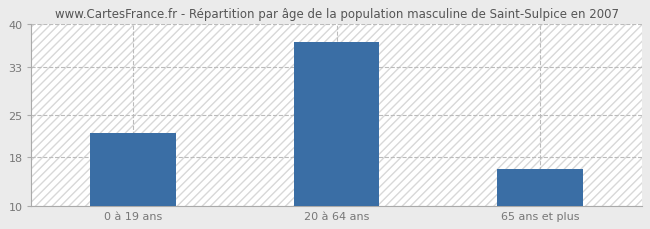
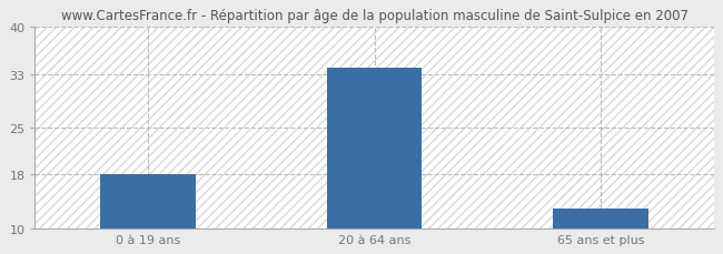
0 à 19 ans: 22 -> 18
20 à 64 ans: 37 -> 34
65 ans et plus: 16 -> 13
